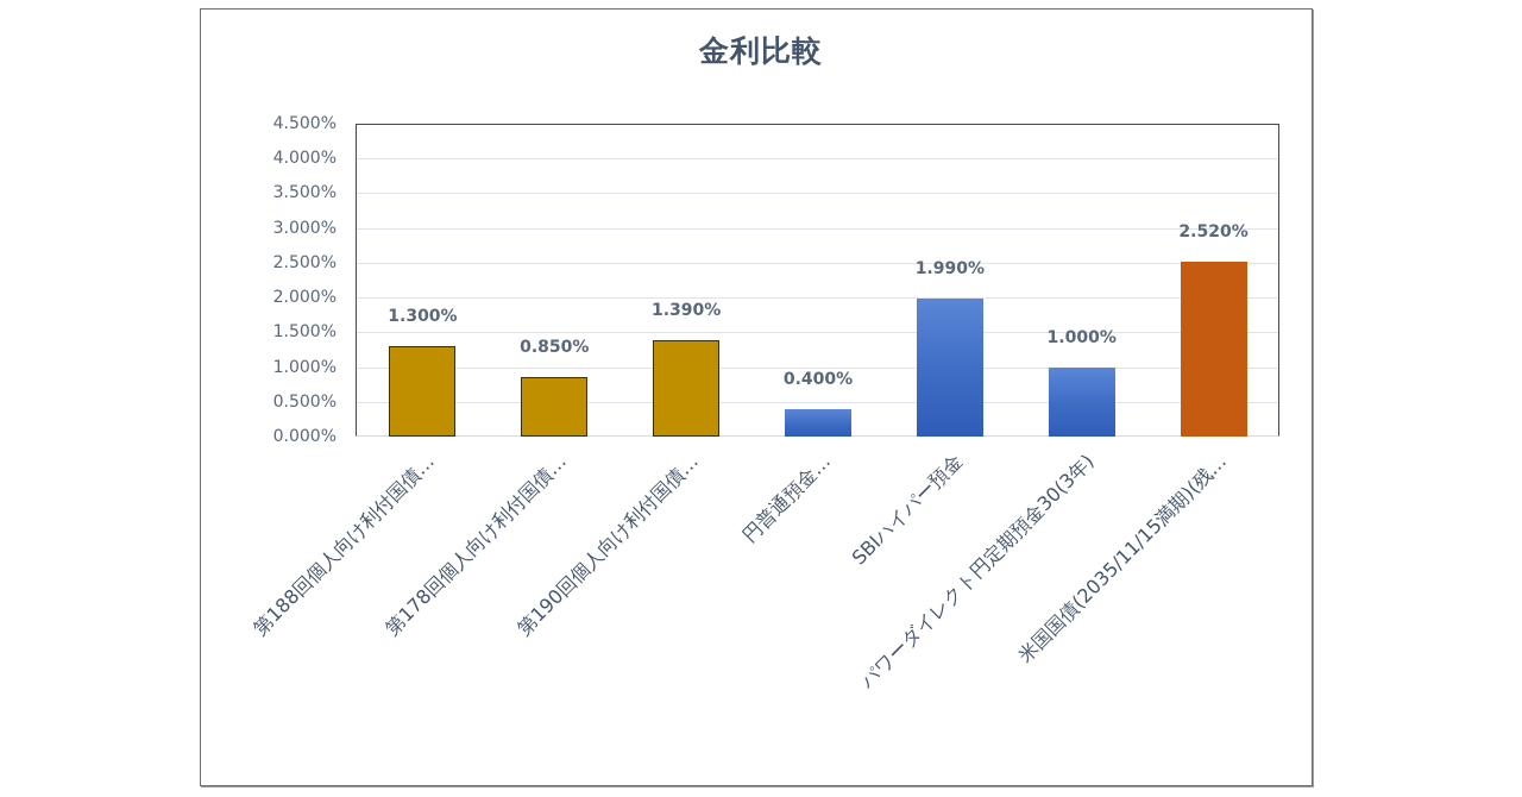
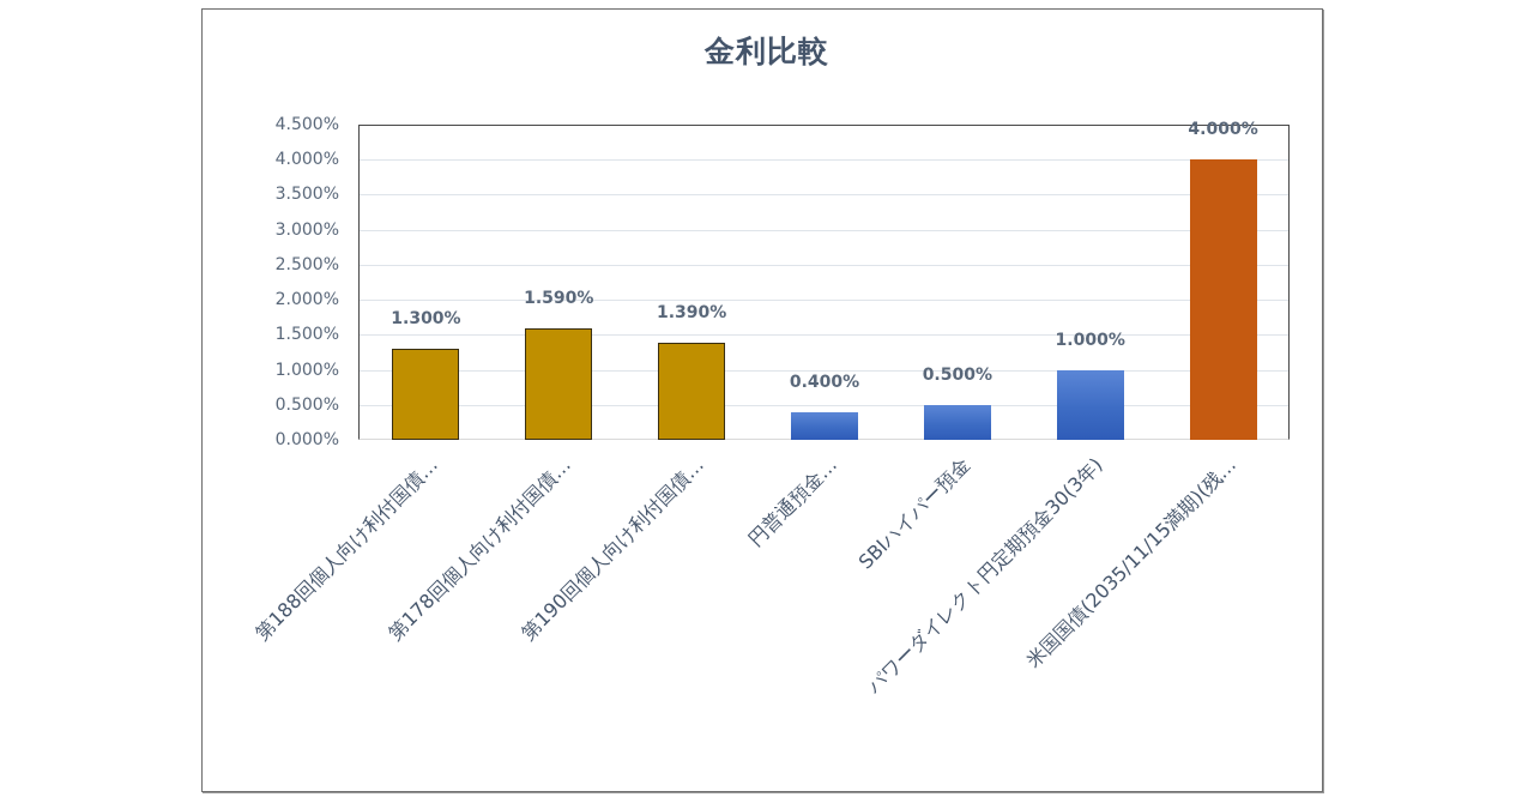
第178回個人向け利付国債…: 0.850% -> 1.590%
SBIハイパー預金: 1.990% -> 0.500%
米国国債(2035/11/15満期)(残…: 2.520% -> 4.000%
